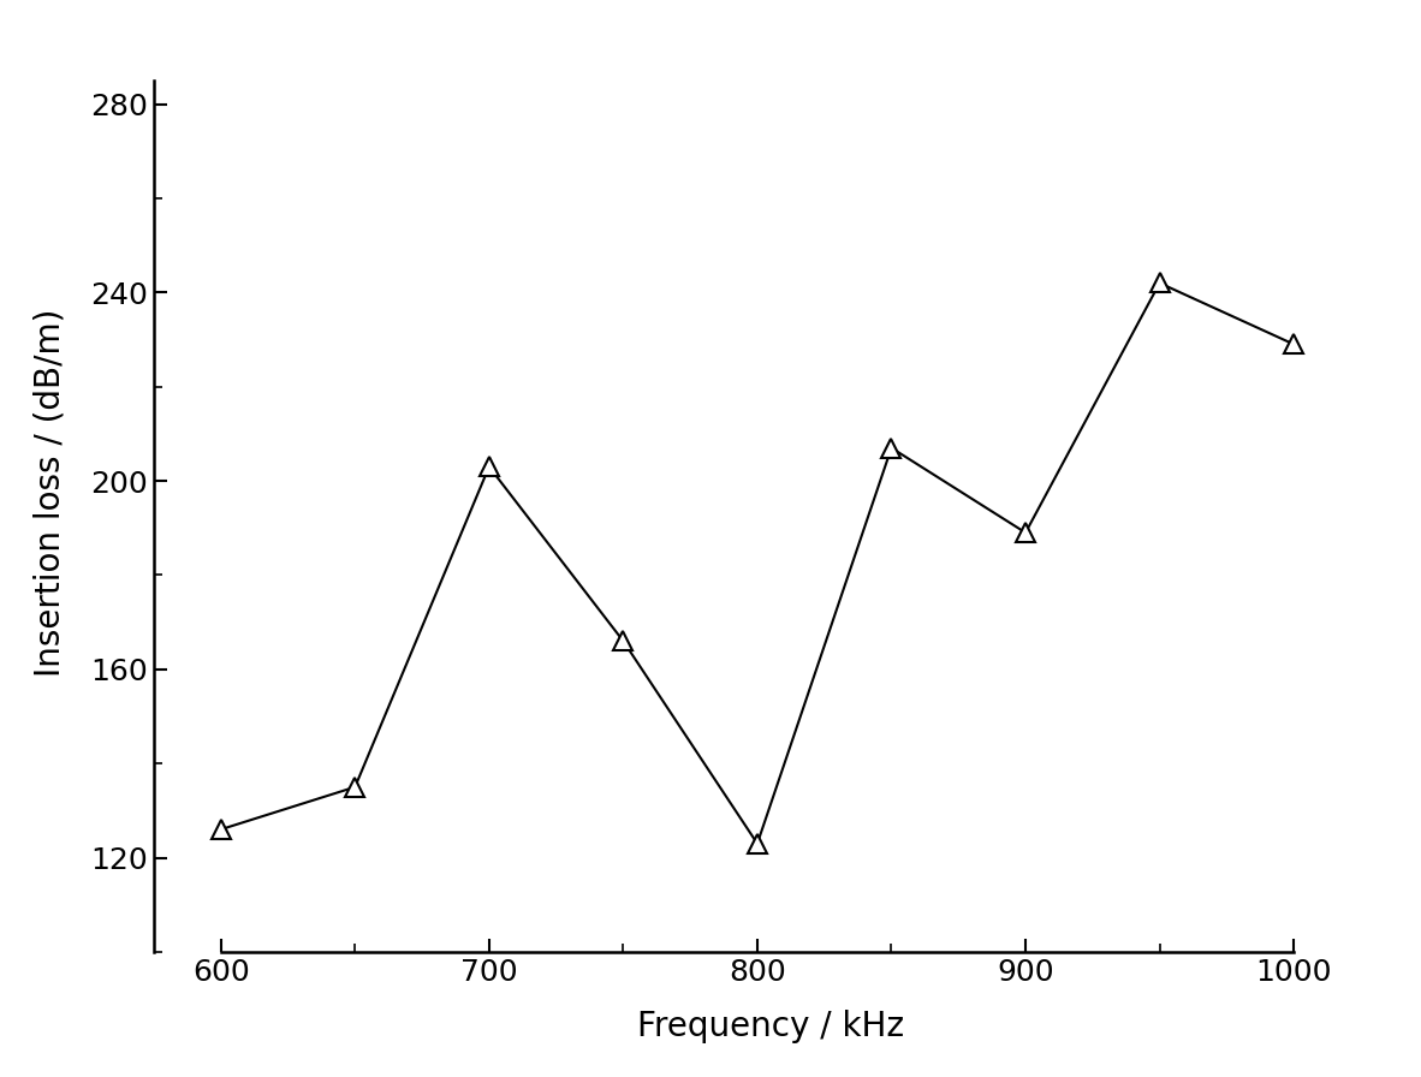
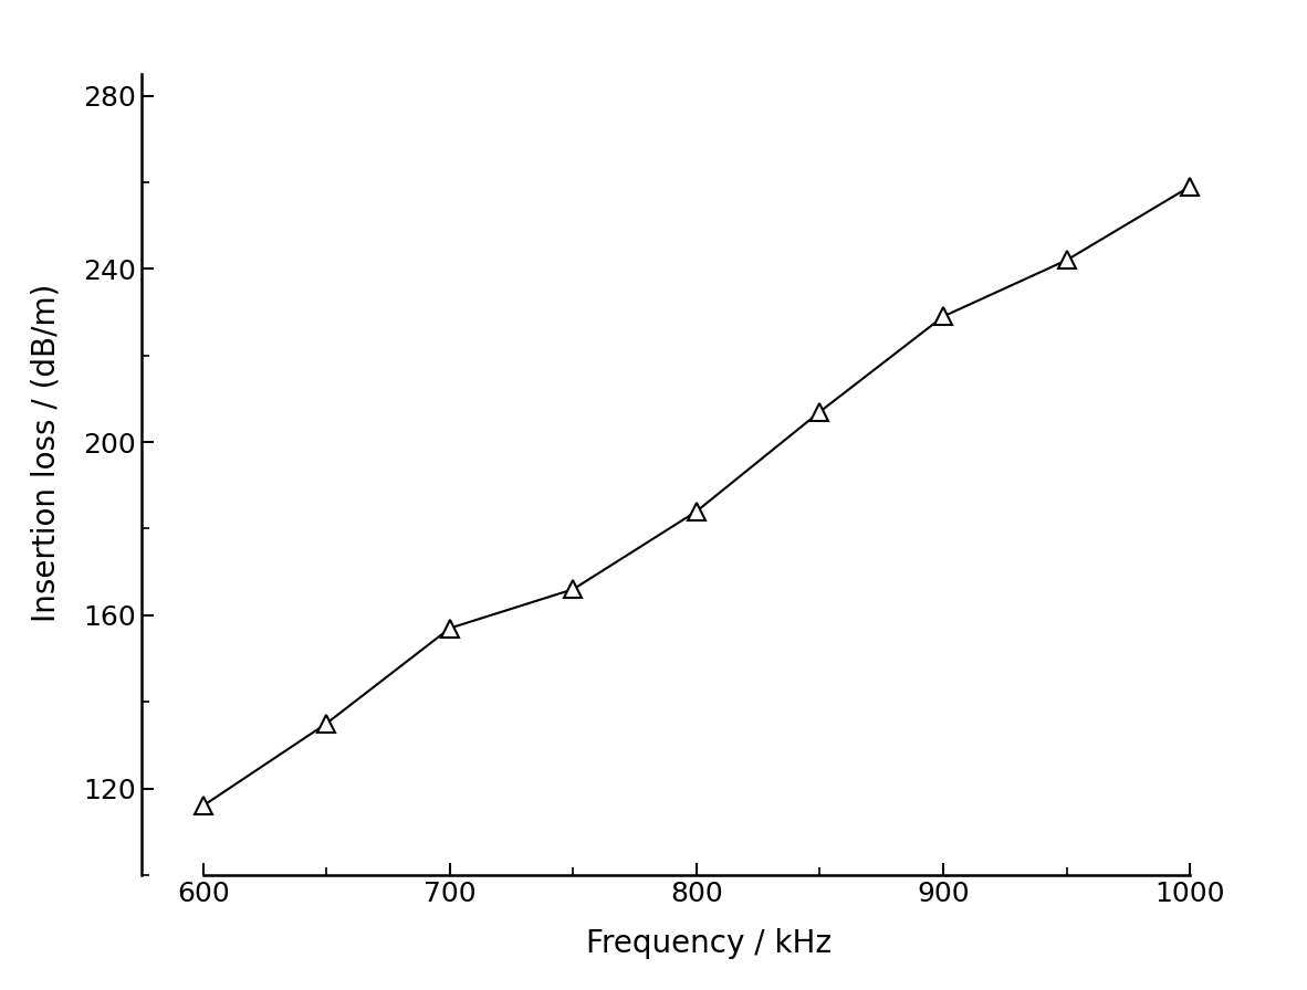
600: 126 -> 116
700: 203 -> 157
800: 123 -> 184
900: 189 -> 229
1000: 229 -> 259
